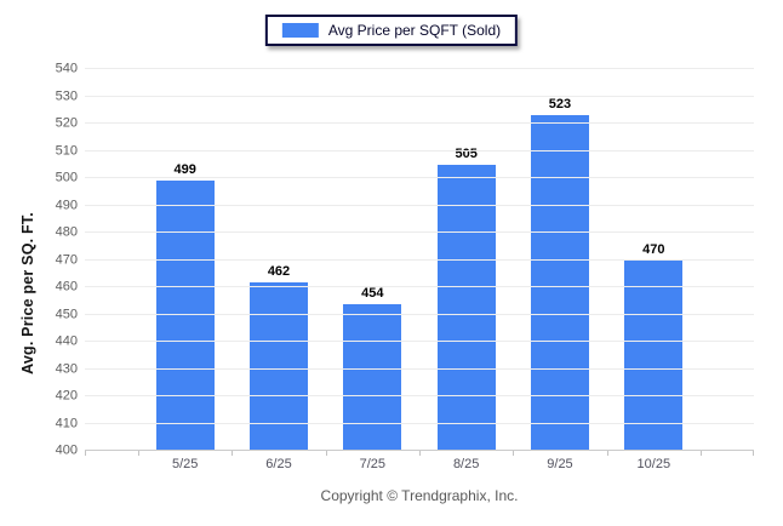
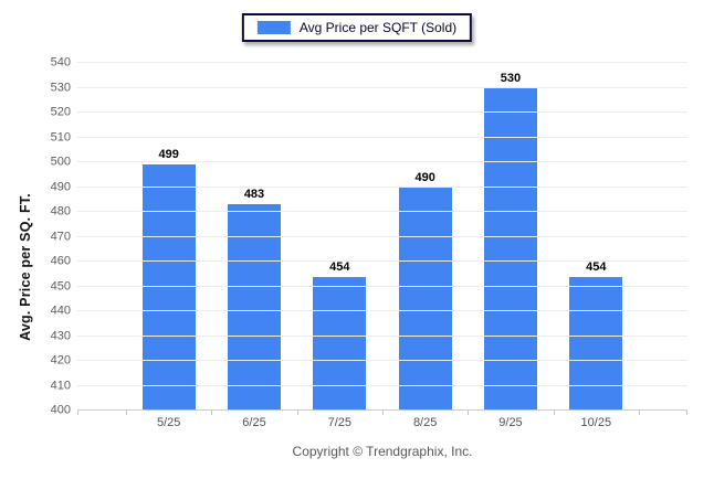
6/25: 462 -> 483
8/25: 505 -> 490
9/25: 523 -> 530
10/25: 470 -> 454
